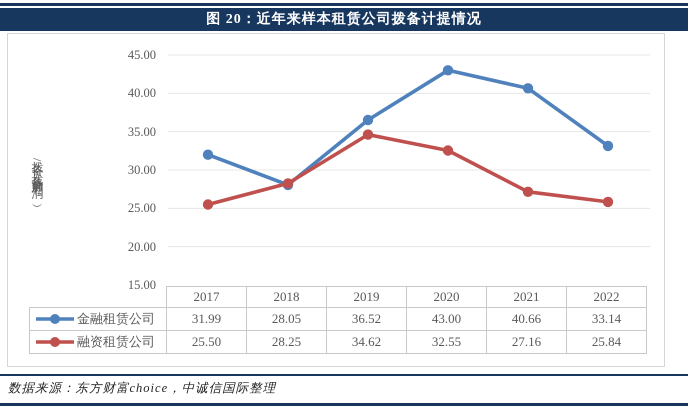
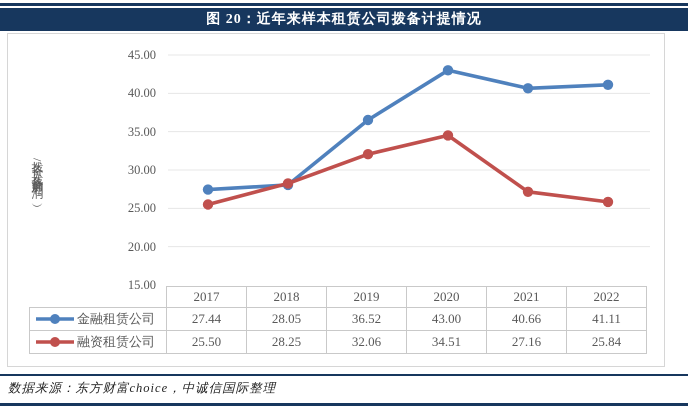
金融租赁公司/2017: 31.99 -> 27.44
融资租赁公司/2019: 34.62 -> 32.06
融资租赁公司/2020: 32.55 -> 34.51
金融租赁公司/2022: 33.14 -> 41.11
